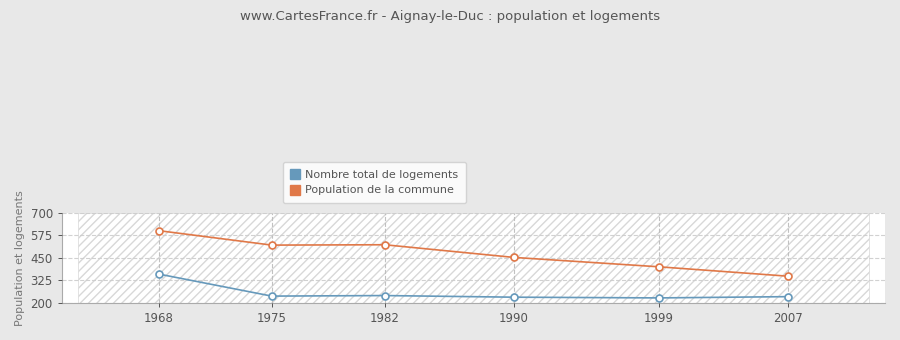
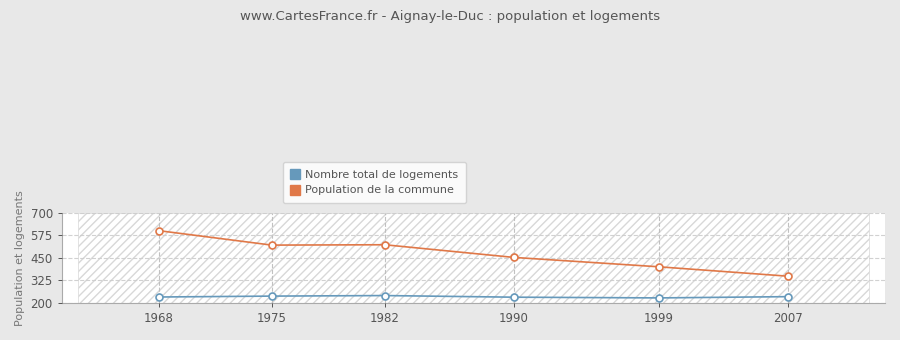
Nombre total de logements/1968: 360 -> 230
